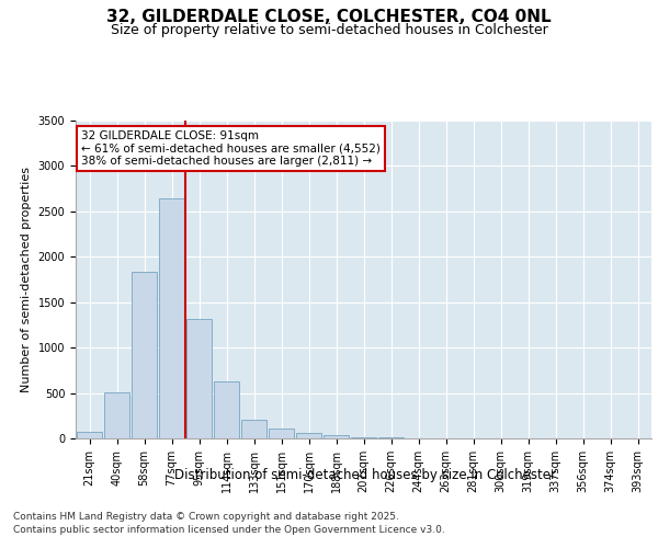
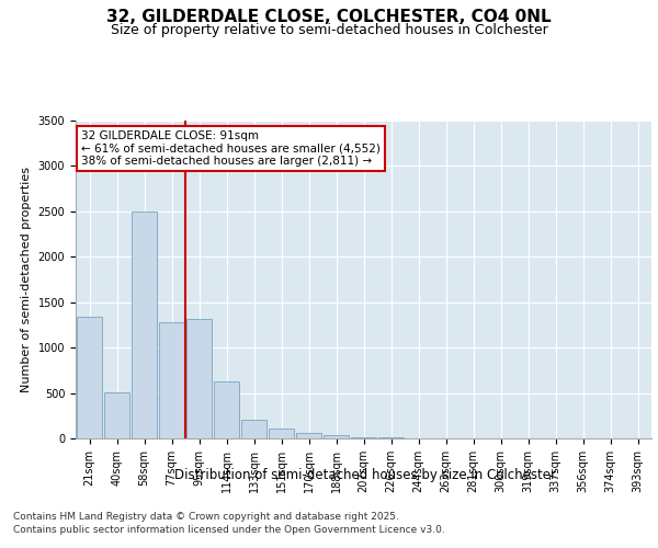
21sqm: 70 -> 1340
58sqm: 1840 -> 2500
77sqm: 2640 -> 1280
